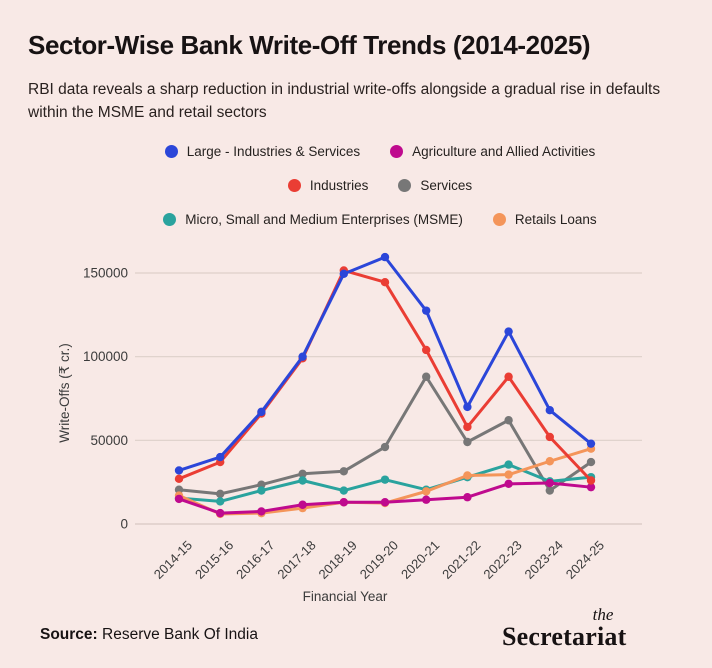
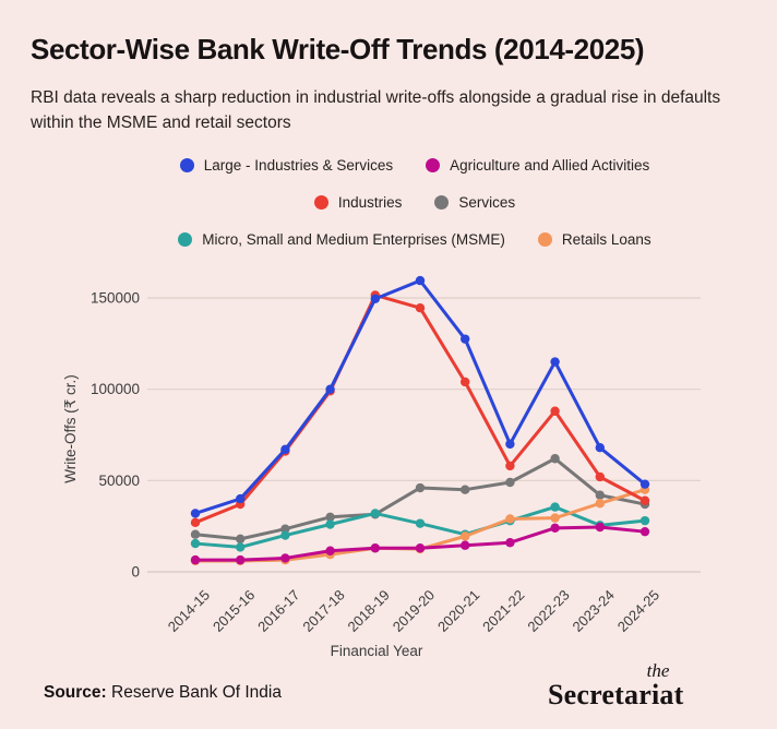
Retails Loans/2014-15: 17000 -> 6000
Agriculture and Allied Activities/2014-15: 15000 -> 6000
Micro, Small and Medium Enterprises (MSME)/2018-19: 20000 -> 32000
Services/2020-21: 88000 -> 45000
Services/2023-24: 20000 -> 42000
Industries/2024-25: 26000 -> 39000
